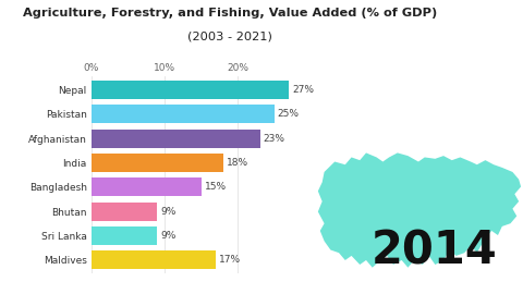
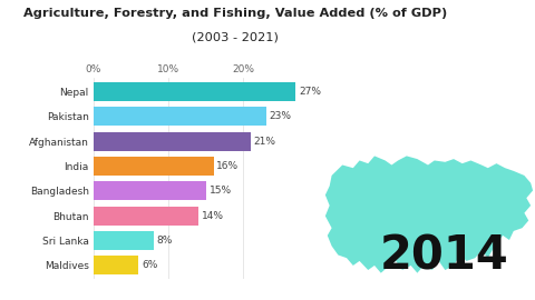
Pakistan: 25% -> 23%
Afghanistan: 23% -> 21%
India: 18% -> 16%
Bhutan: 9% -> 14%
Sri Lanka: 9% -> 8%
Maldives: 17% -> 6%
